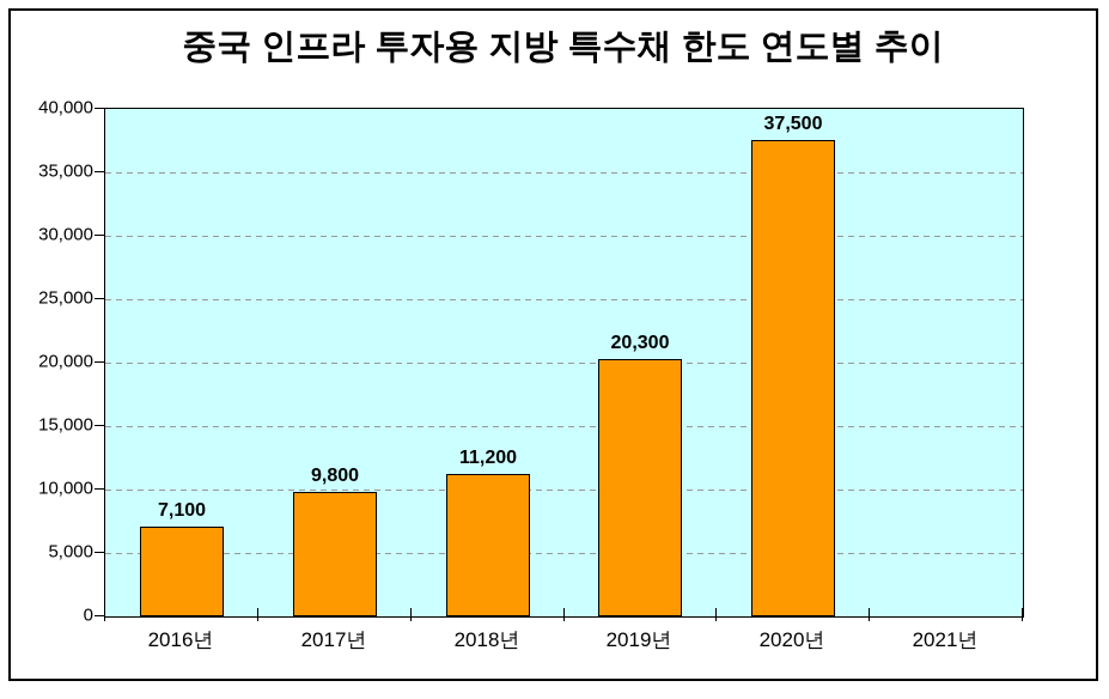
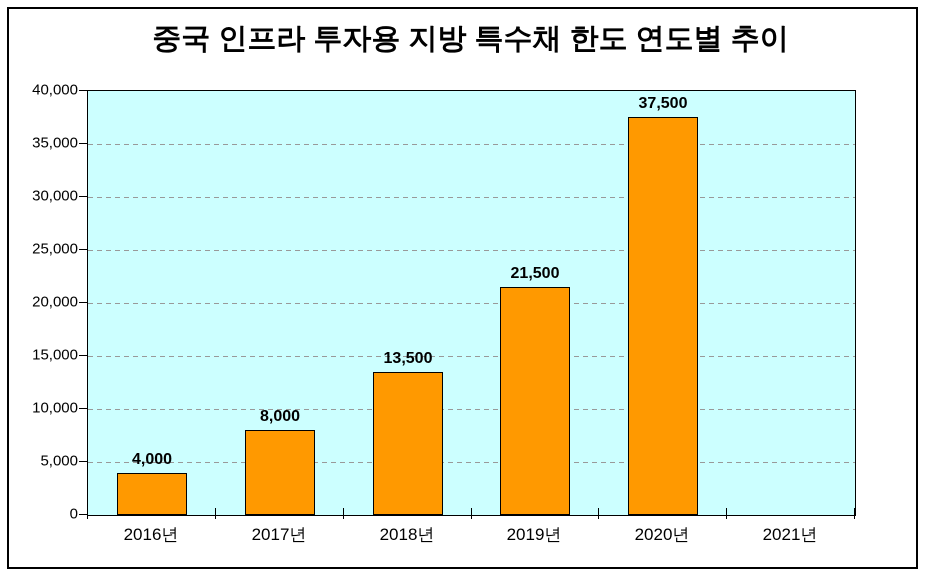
2016년: 7,100 -> 4,000
2017년: 9,800 -> 8,000
2018년: 11,200 -> 13,500
2019년: 20,300 -> 21,500
